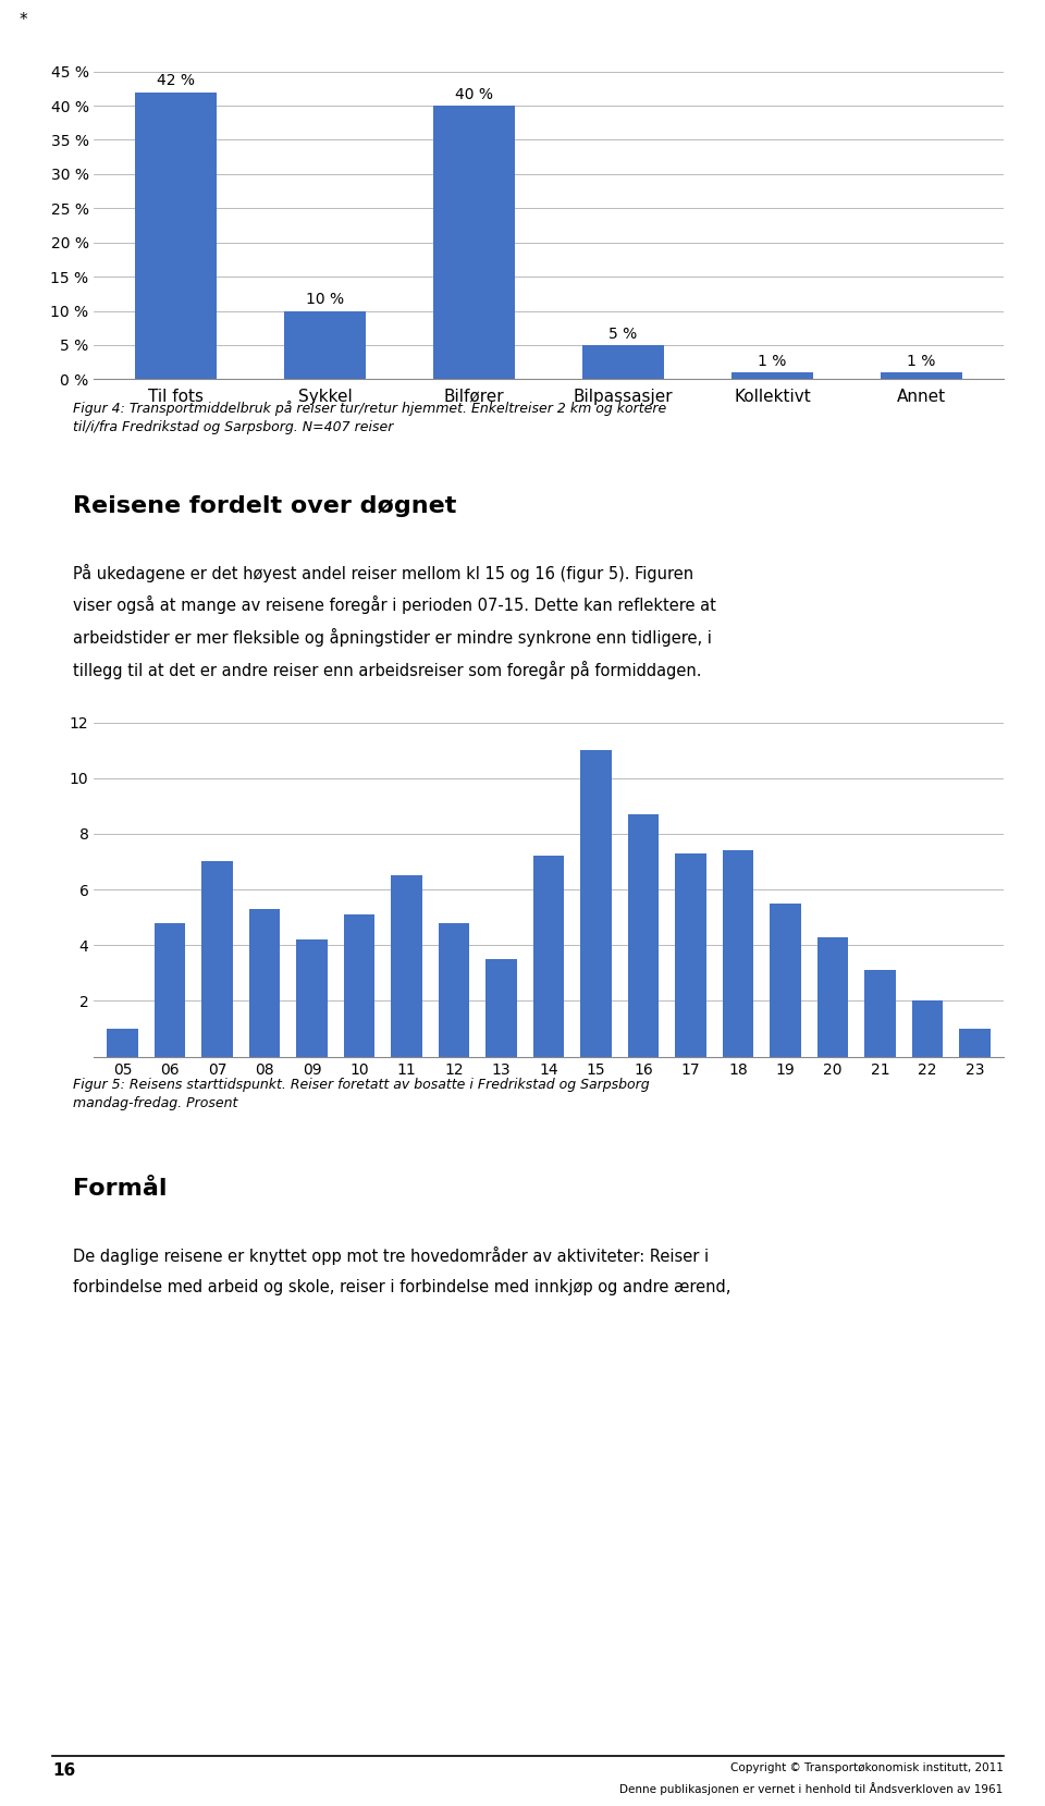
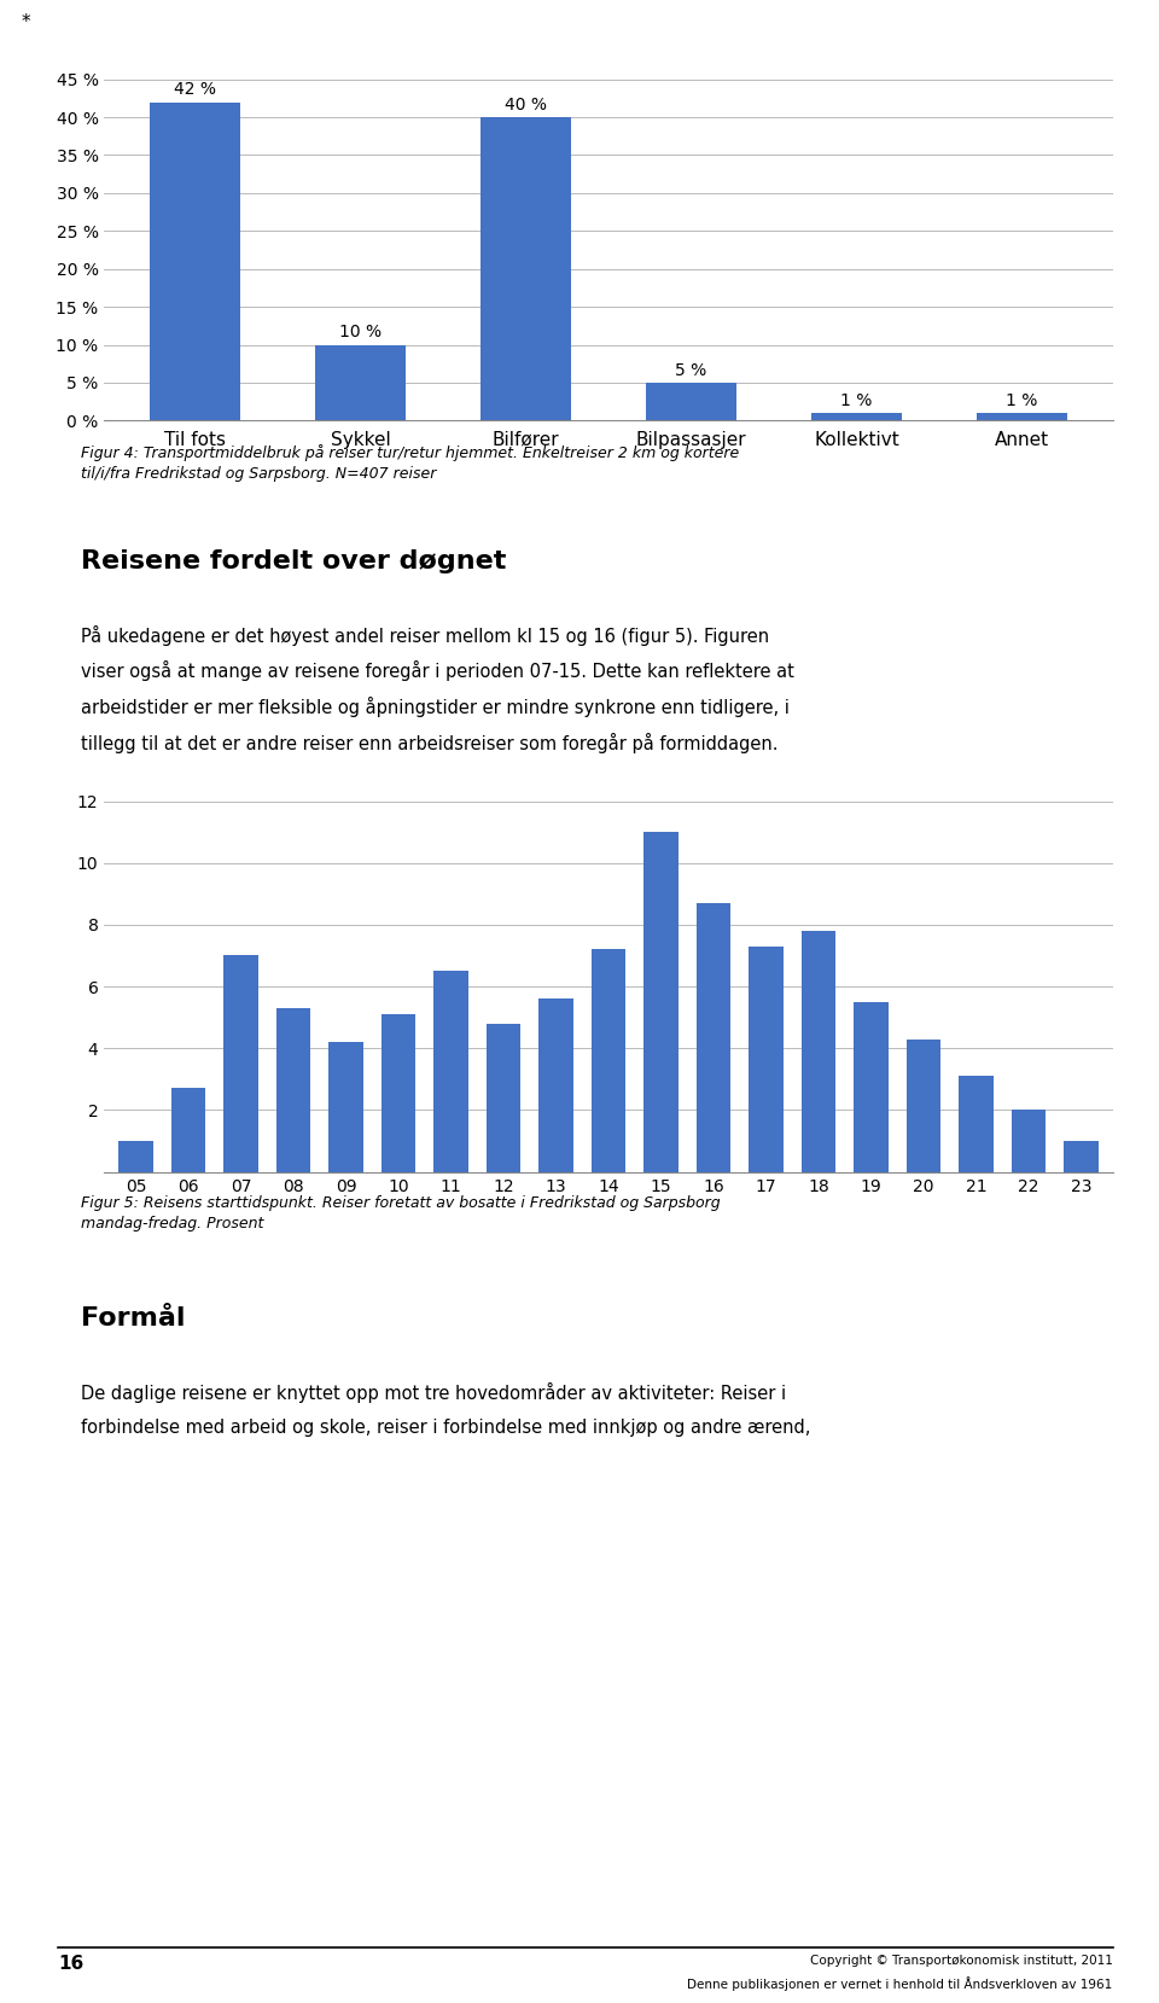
06: 4.8 -> 2.7
13: 3.5 -> 5.6
18: 7.4 -> 7.8
